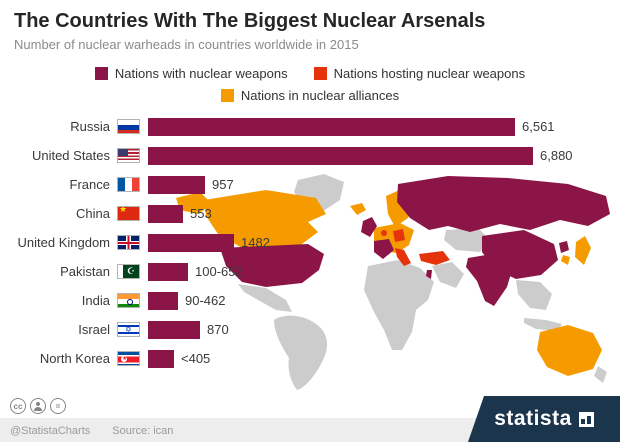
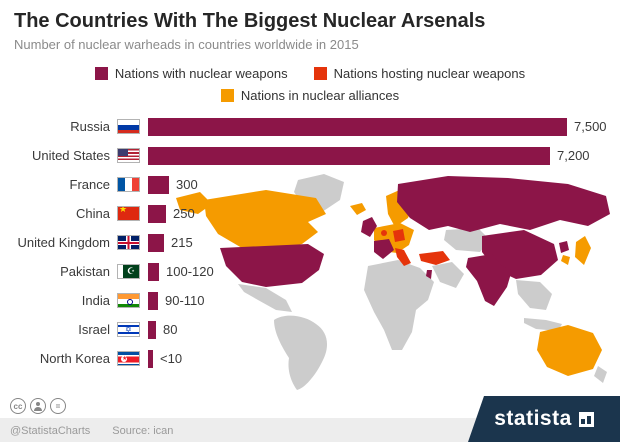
Russia: 6,561 -> 7,500
United States: 6,880 -> 7,200
France: 957 -> 300
China: 553 -> 250
United Kingdom: 1482 -> 215
Pakistan: 652 -> 120
India: 462 -> 110
Israel: 870 -> 80
North Korea: 405 -> 10
